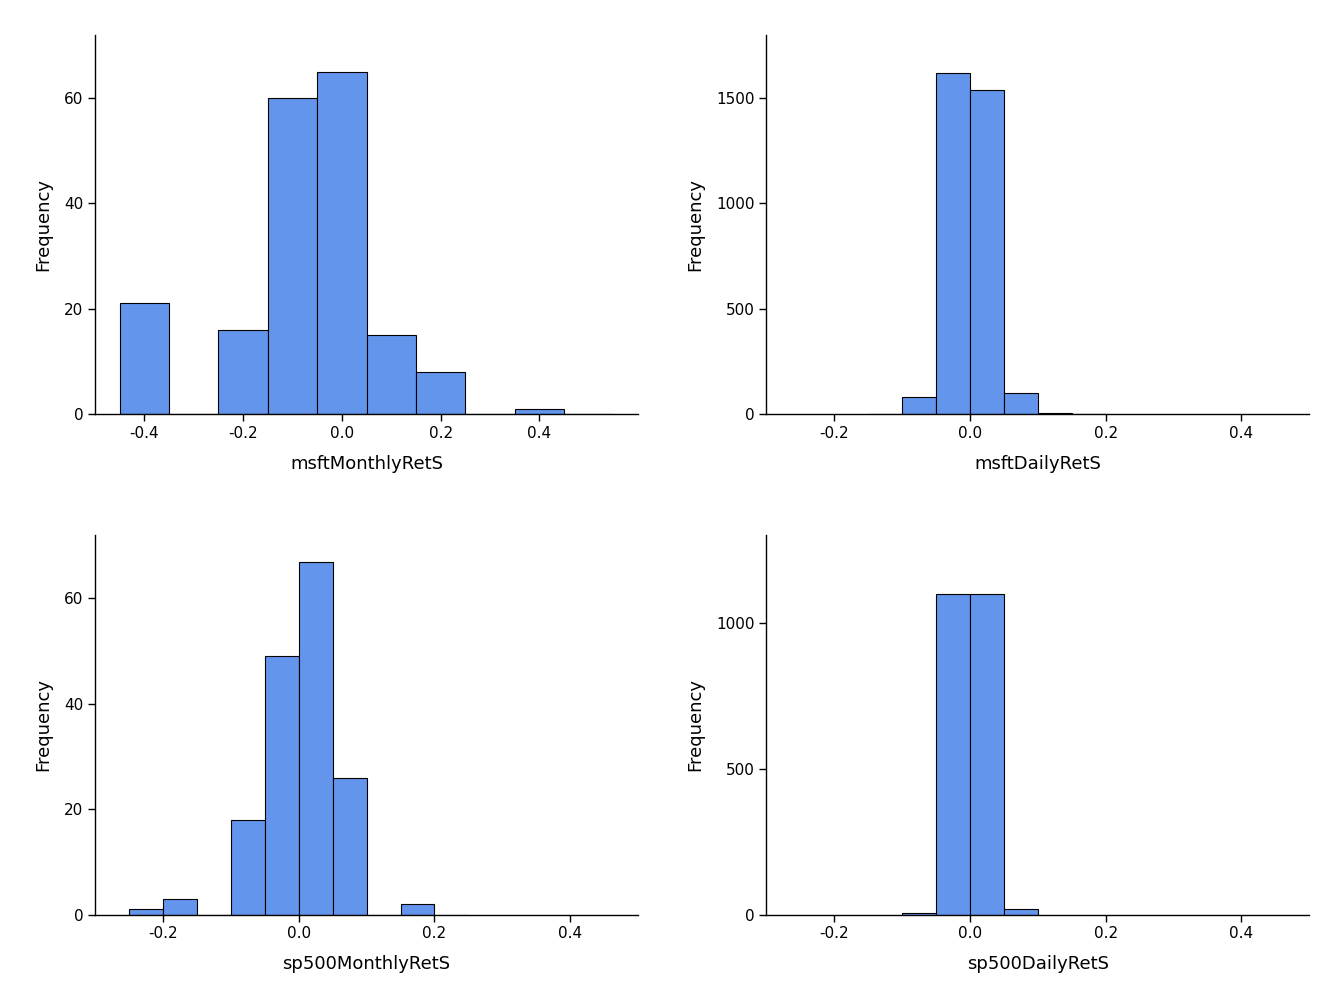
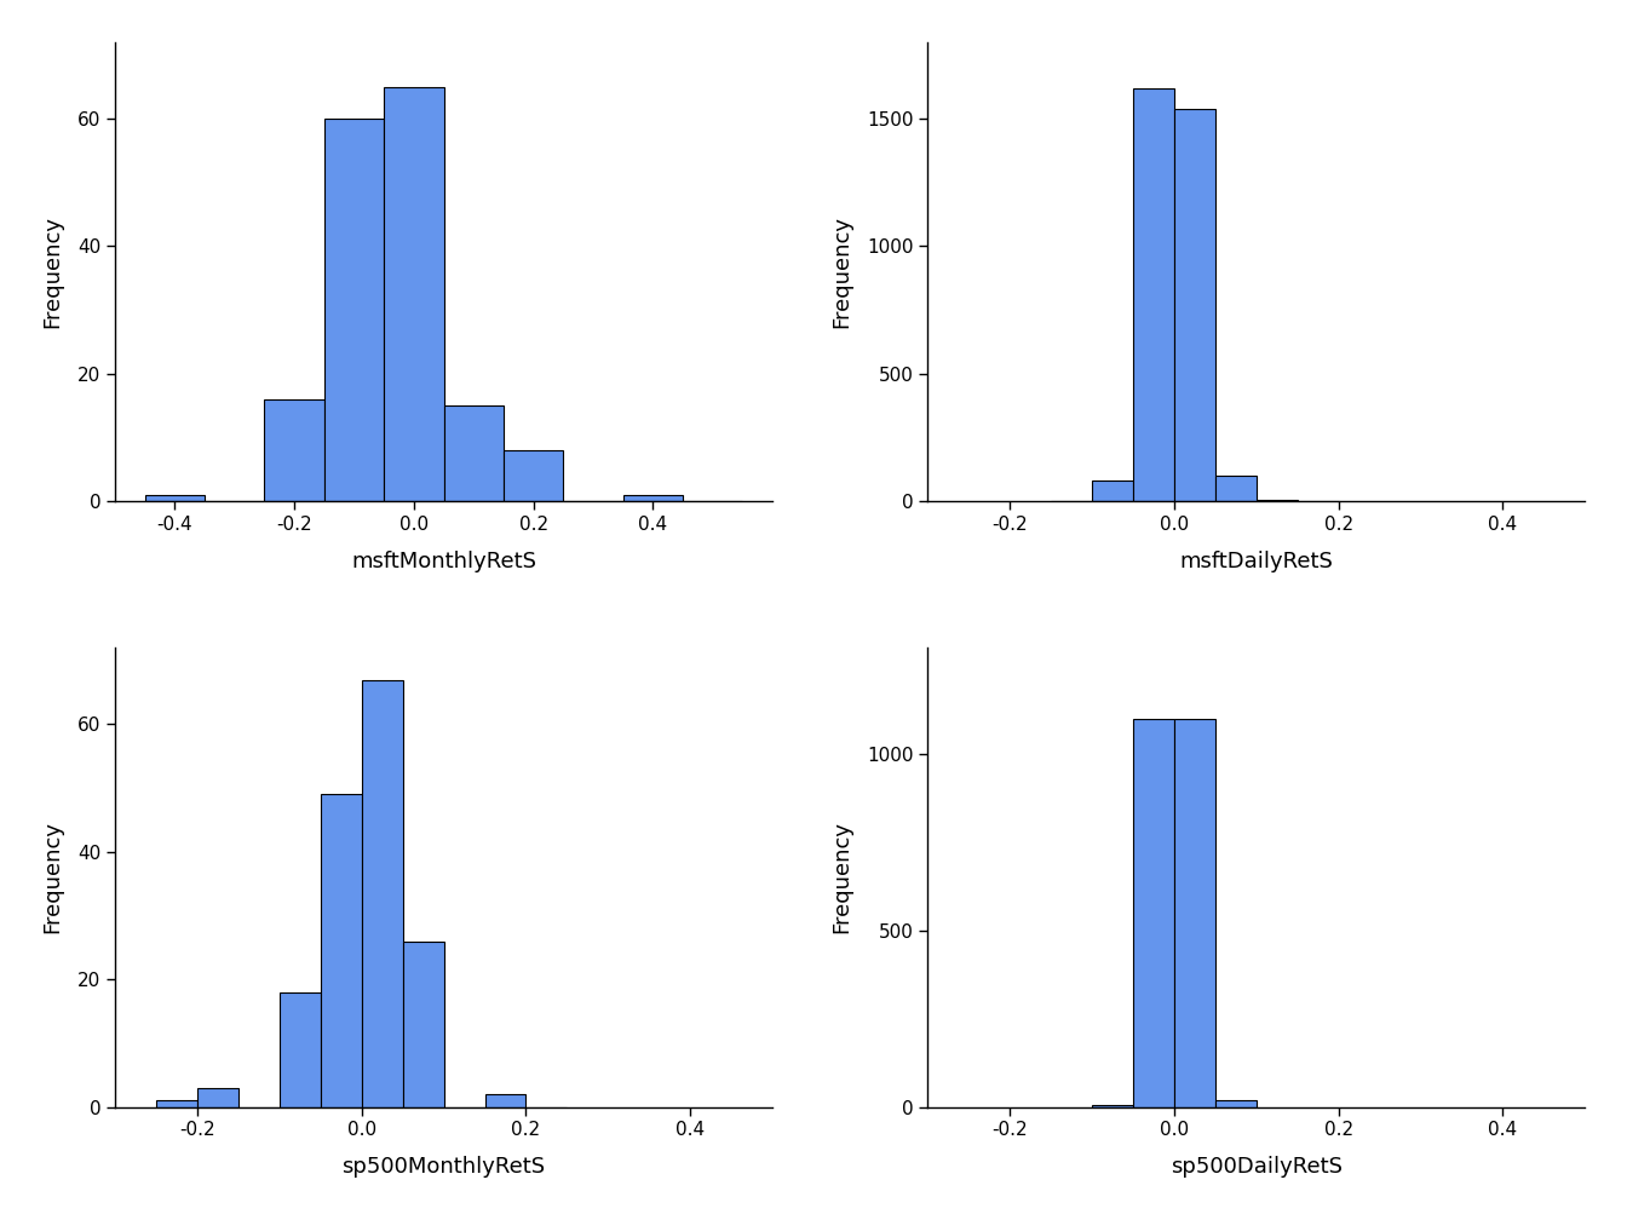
-0.4: 21 -> 1
